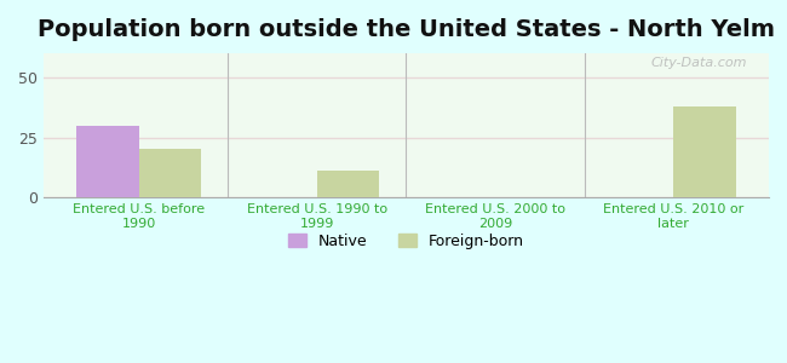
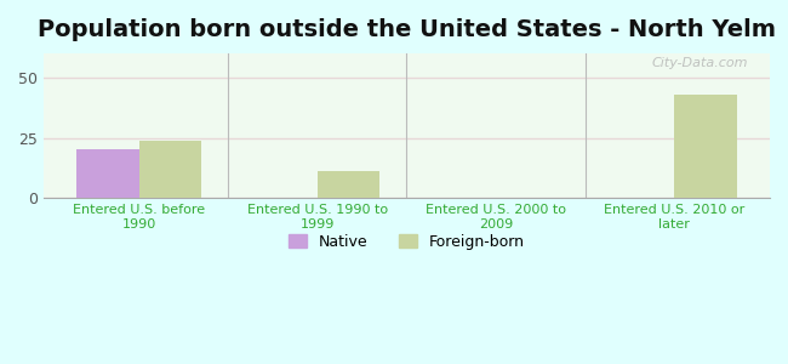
Native/Entered U.S. before 1990: 30 -> 20
Foreign-born/Entered U.S. before 1990: 20 -> 24
Foreign-born/Entered U.S. 2010 or later: 38 -> 43
